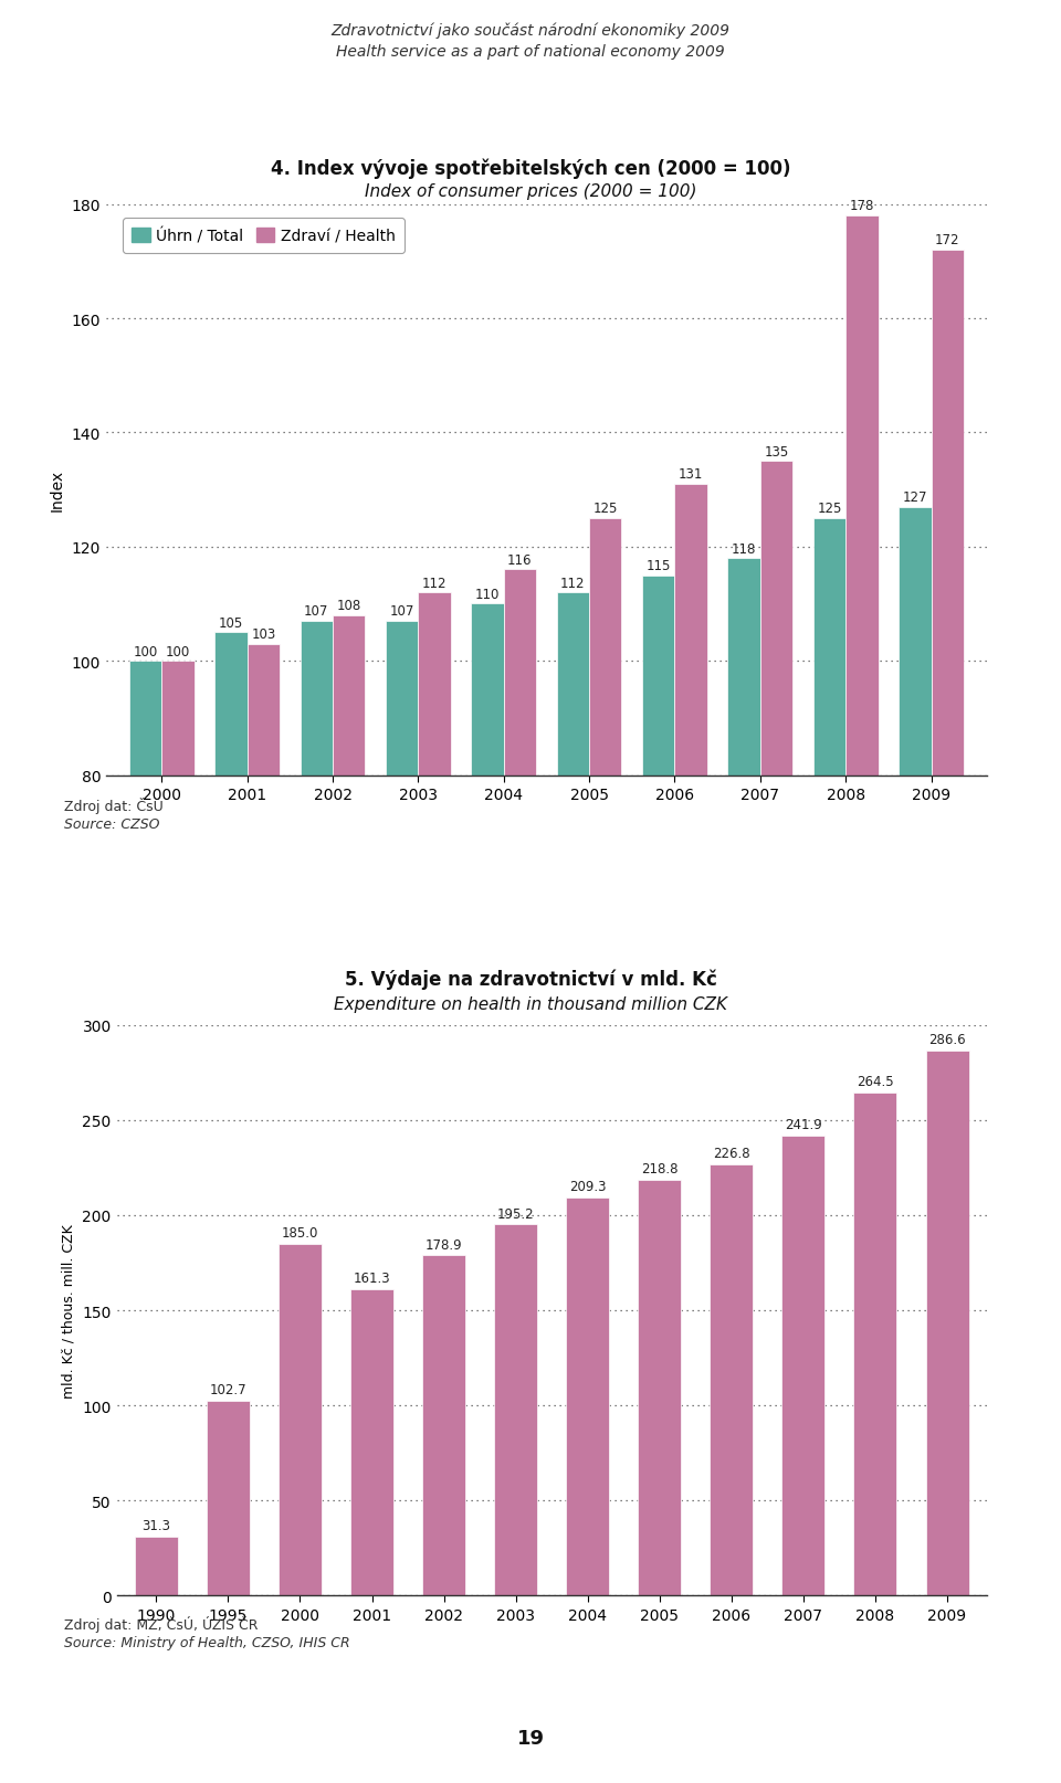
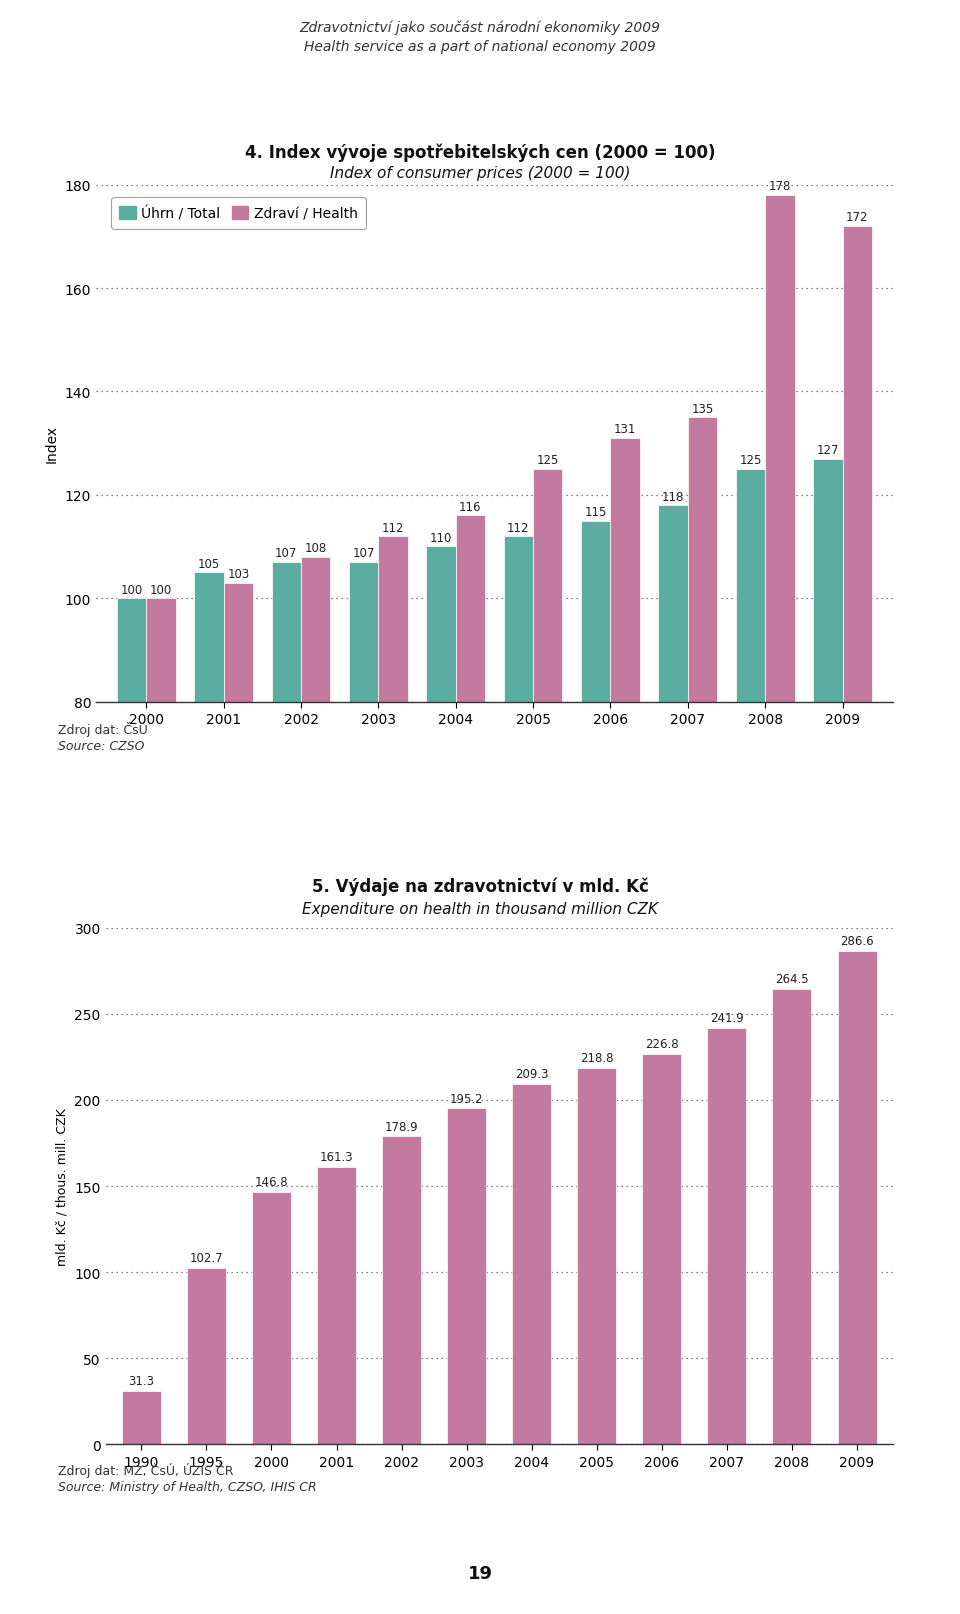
2000: 185.0 -> 146.8
